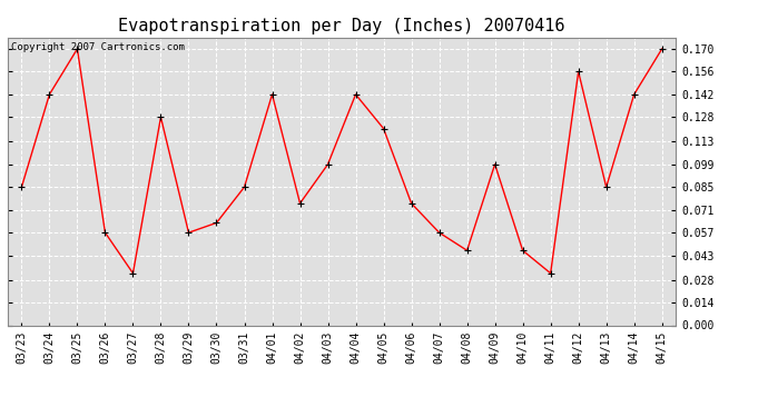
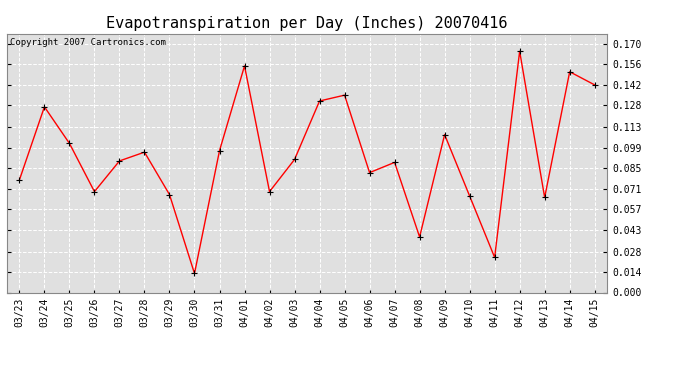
03/23: 0.085 -> 0.077
03/24: 0.142 -> 0.127
03/25: 0.170 -> 0.102
03/26: 0.057 -> 0.069
03/27: 0.032 -> 0.090
03/28: 0.128 -> 0.096
03/29: 0.057 -> 0.067
03/30: 0.063 -> 0.013
03/31: 0.085 -> 0.097
04/01: 0.142 -> 0.155
04/02: 0.075 -> 0.069
04/03: 0.099 -> 0.091
04/04: 0.142 -> 0.131
04/05: 0.121 -> 0.135
04/06: 0.075 -> 0.082
04/07: 0.057 -> 0.089
04/08: 0.046 -> 0.038
04/09: 0.099 -> 0.108
04/10: 0.046 -> 0.066
04/11: 0.032 -> 0.024
04/12: 0.156 -> 0.165
04/13: 0.085 -> 0.065
04/14: 0.142 -> 0.151
04/15: 0.170 -> 0.142
